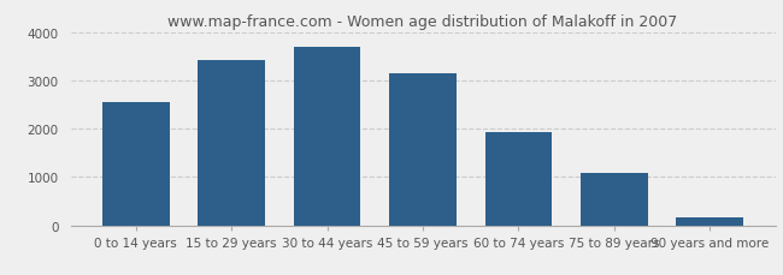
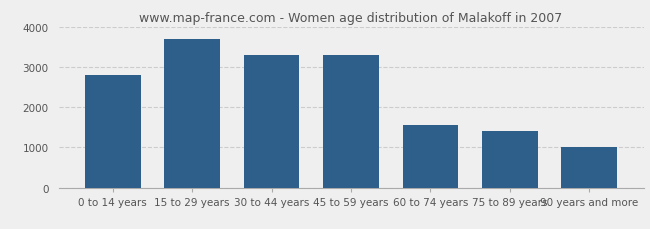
0 to 14 years: 2550 -> 2800
15 to 29 years: 3430 -> 3700
30 to 44 years: 3700 -> 3300
45 to 59 years: 3150 -> 3300
60 to 74 years: 1940 -> 1550
75 to 89 years: 1090 -> 1400
90 years and more: 160 -> 1000
